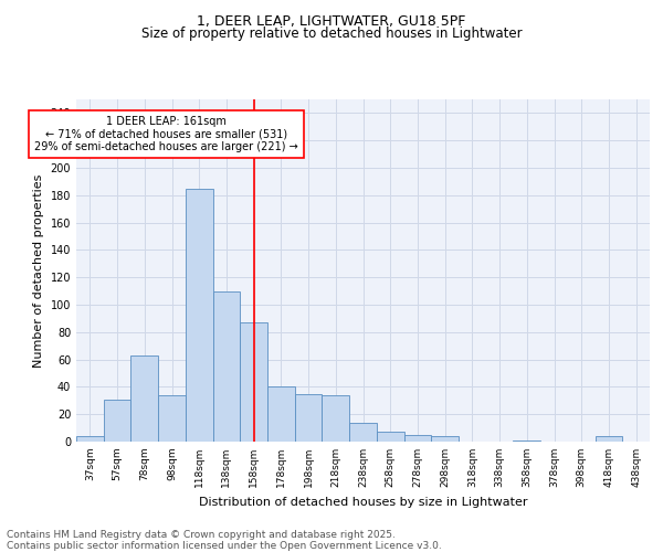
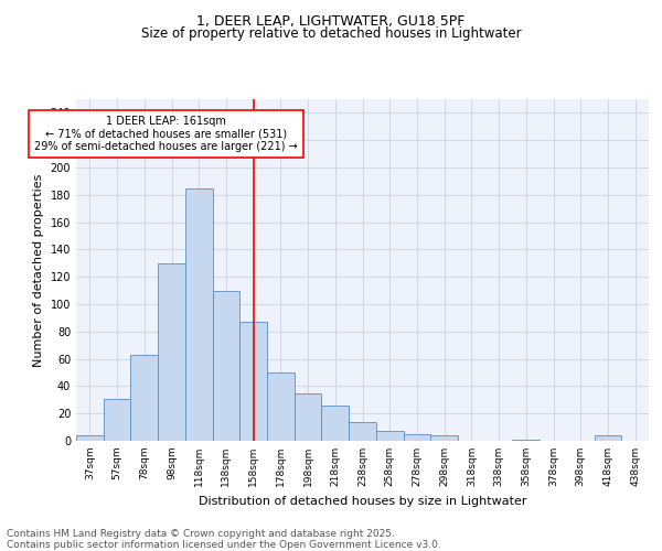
98sqm: 34 -> 130
178sqm: 40 -> 50
218sqm: 34 -> 26
